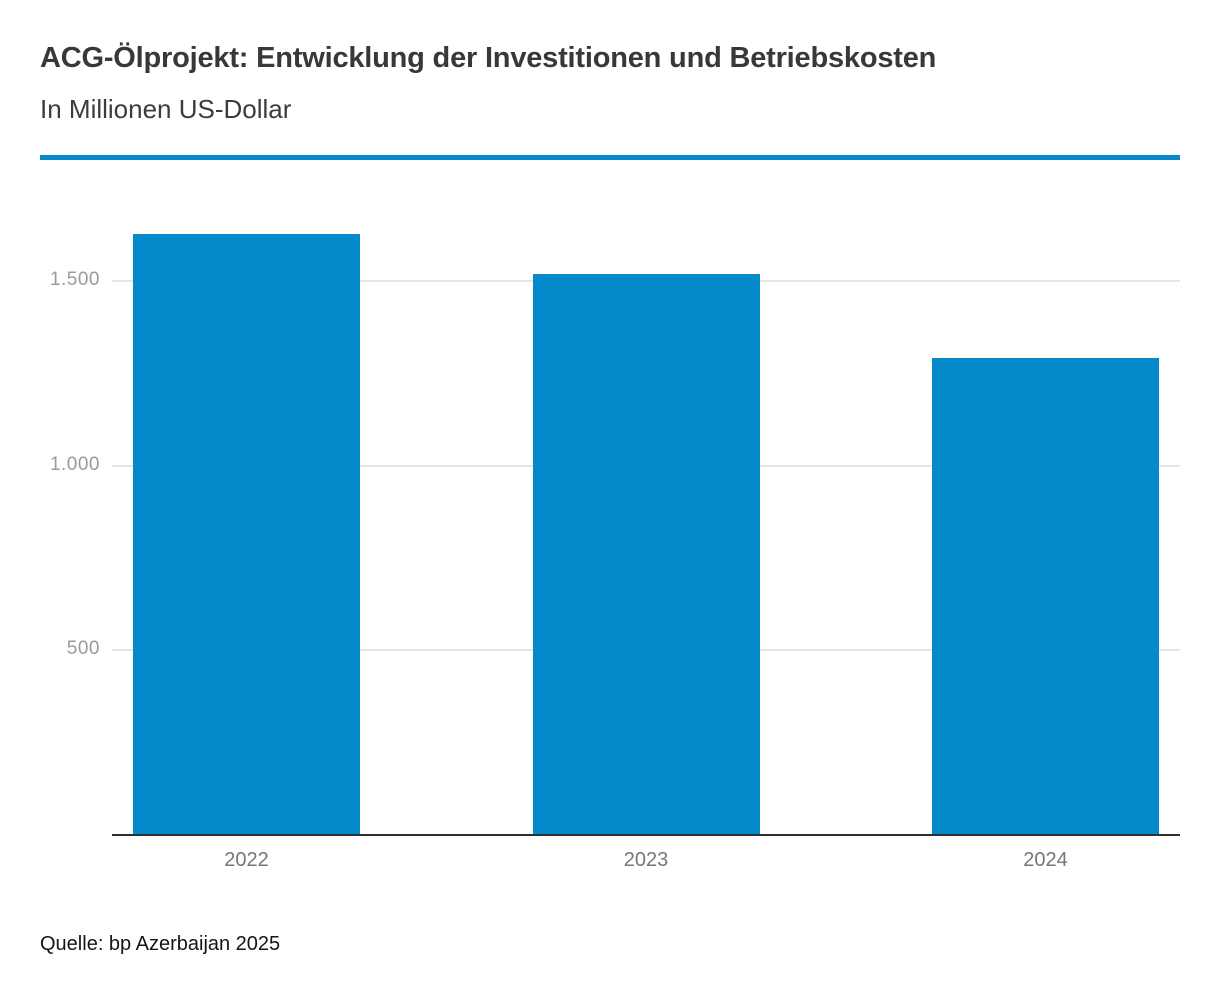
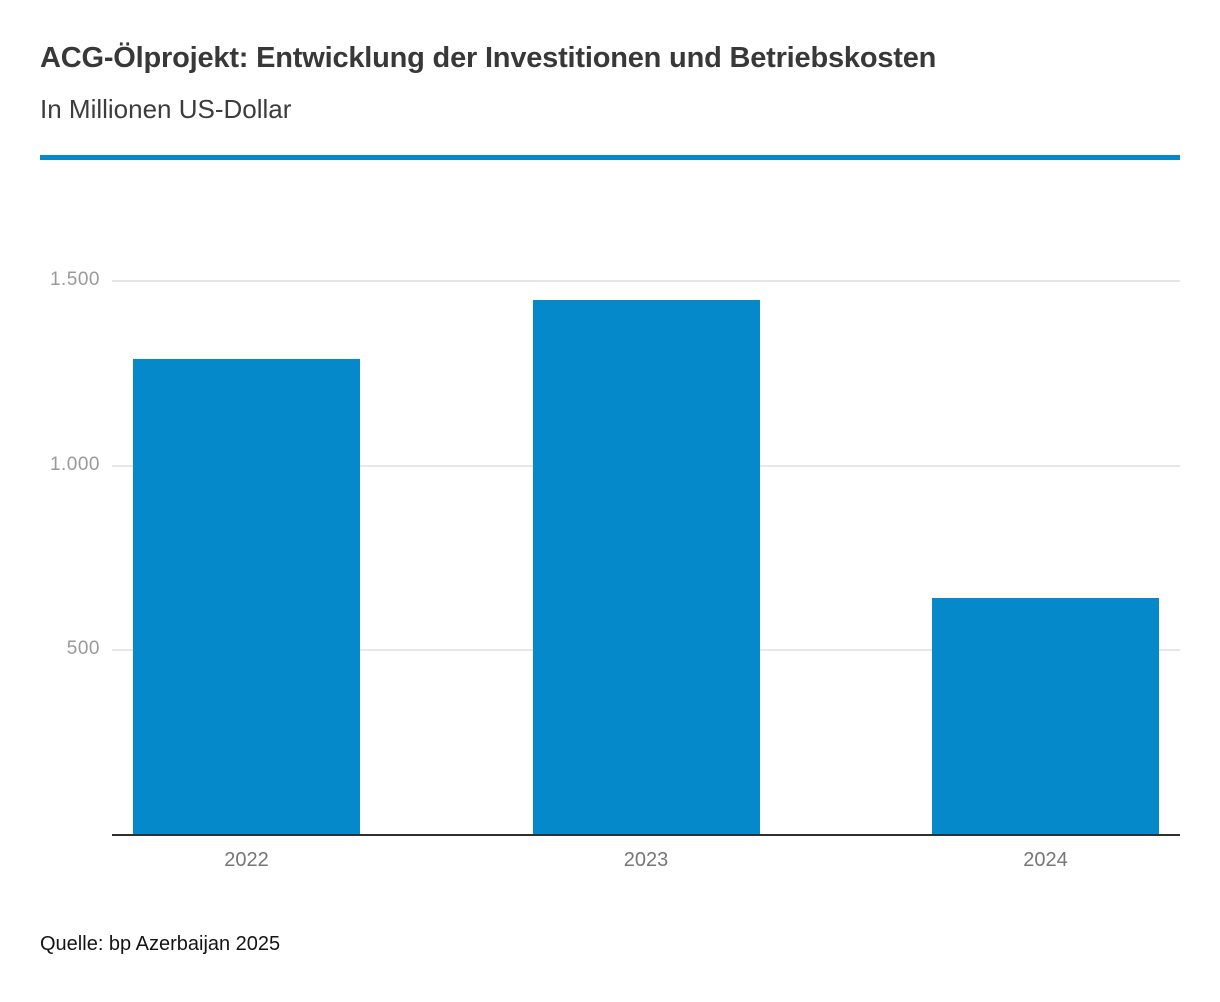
2022: 1630 -> 1290
2023: 1520 -> 1450
2024: 1290 -> 640
